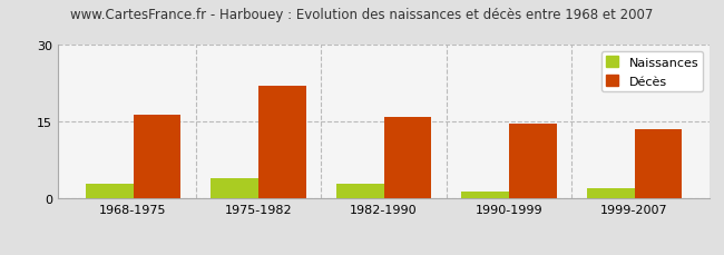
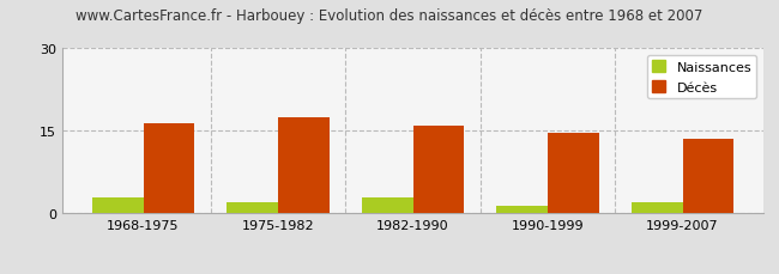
Naissances/1975-1982: 4.0 -> 2.0
Décès/1975-1982: 22.0 -> 17.5
